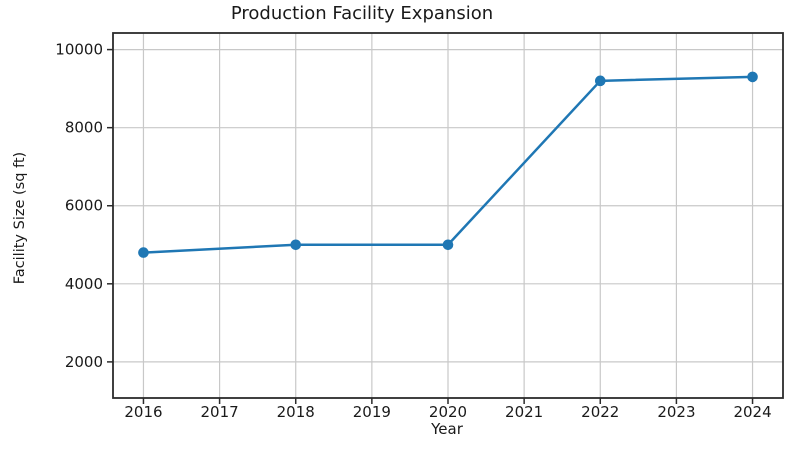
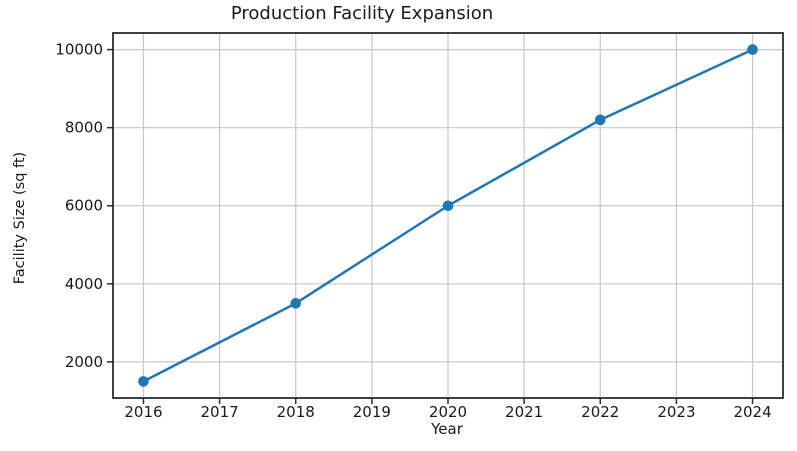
2016: 4800 -> 1500
2018: 5000 -> 3500
2020: 5000 -> 6000
2022: 9200 -> 8200
2024: 9300 -> 10000
